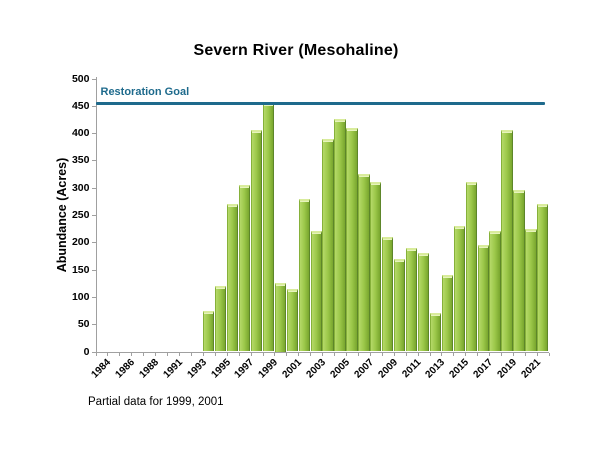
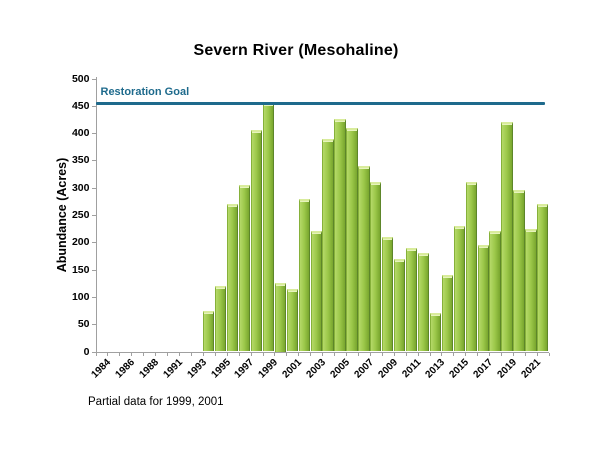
2007: 320 -> 340
2019: 400 -> 420
